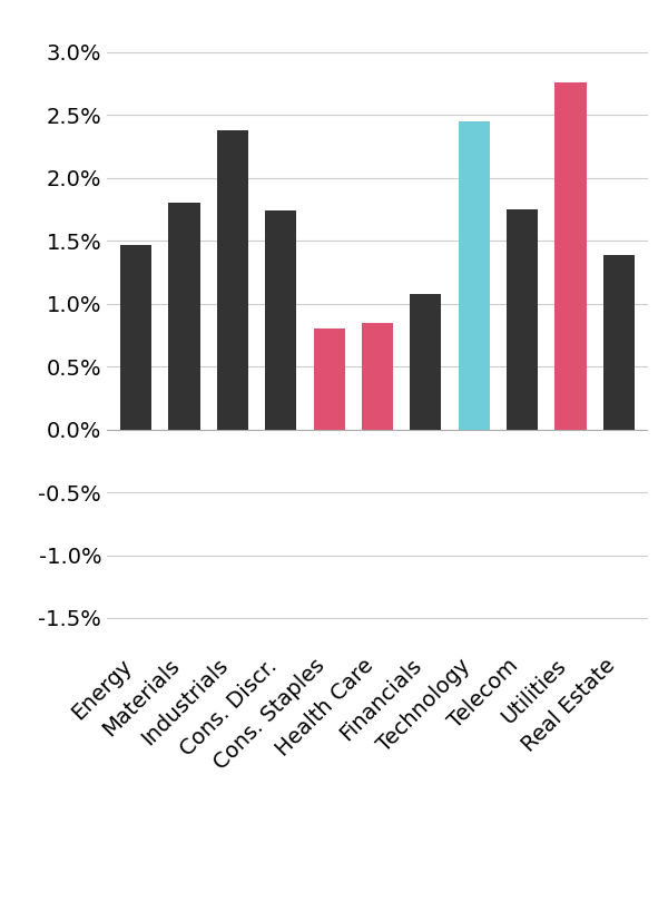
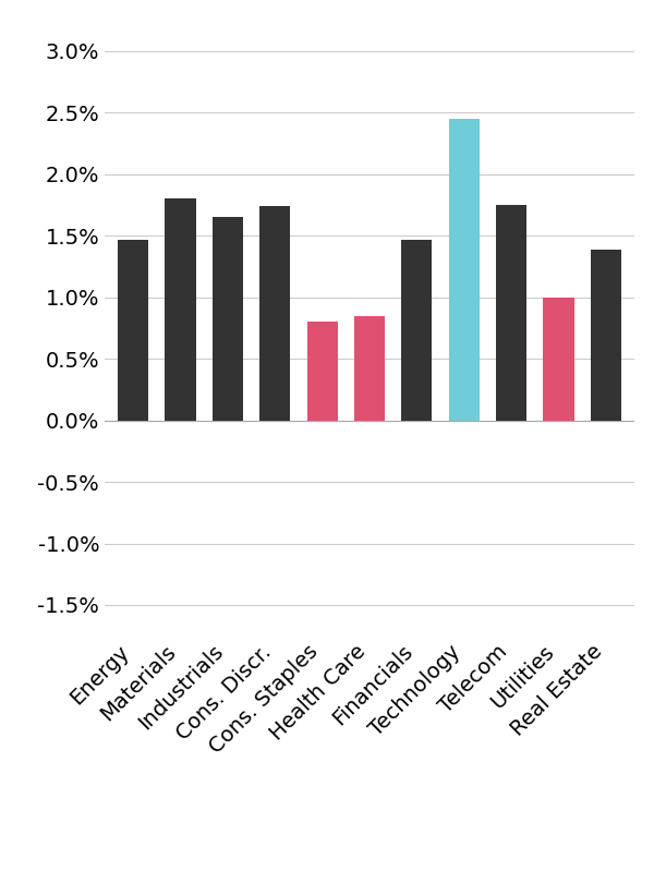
Industrials: 2.38% -> 1.65%
Financials: 1.08% -> 1.47%
Utilities: 2.76% -> 1.00%
